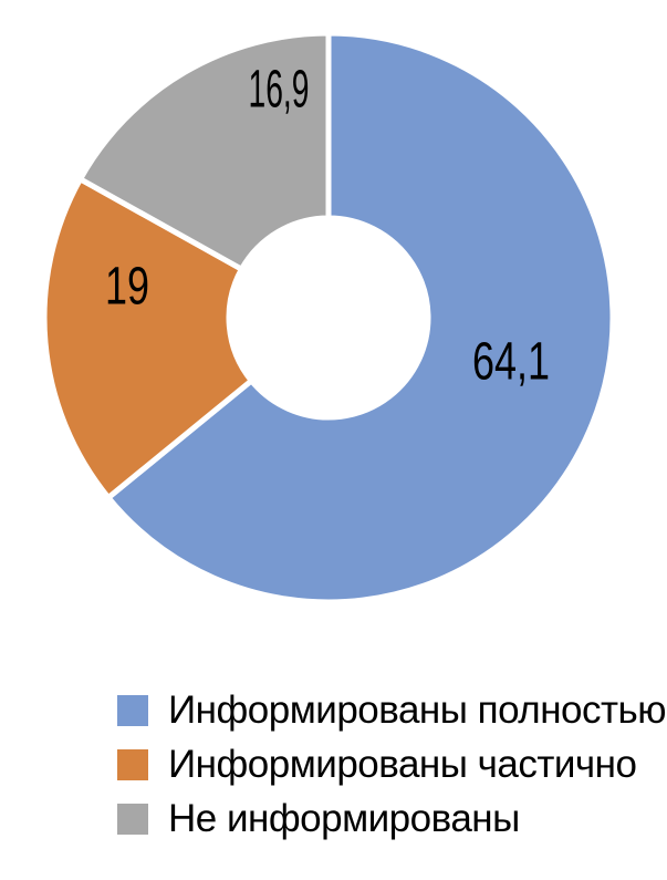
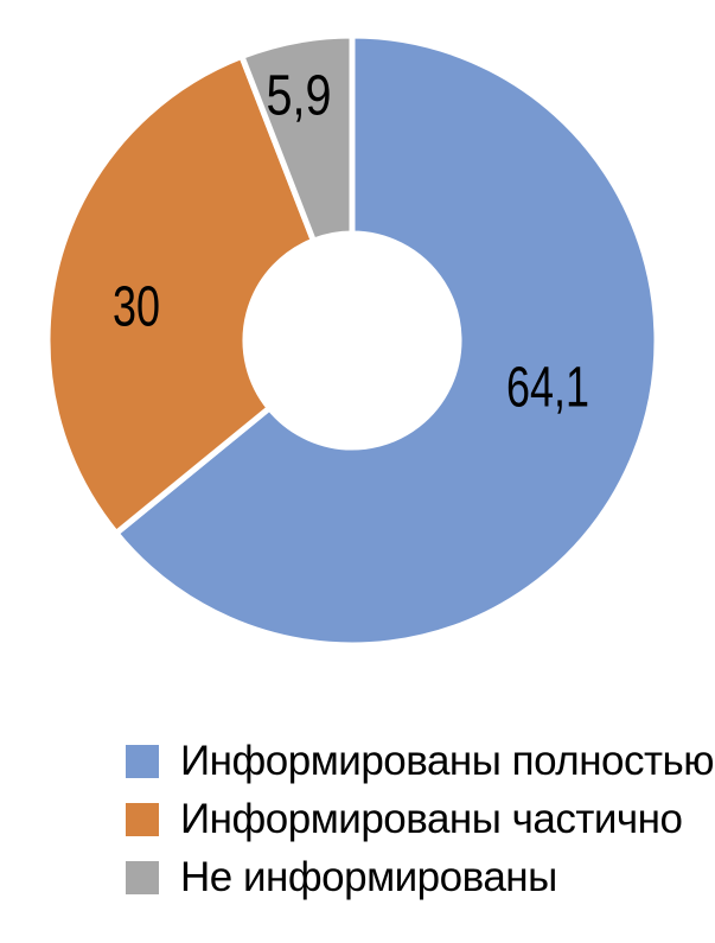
Информированы частично: 19 -> 30
Не информированы: 16,9 -> 5,9
